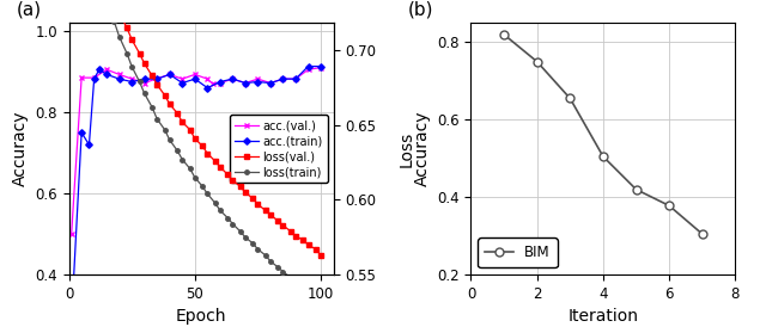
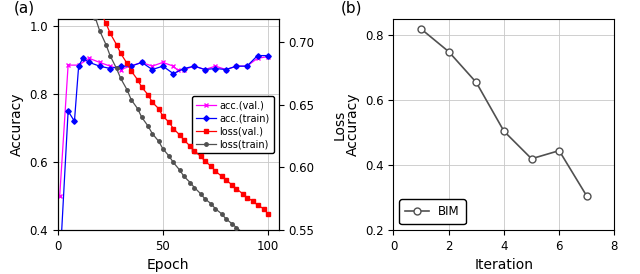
6: 0.378 -> 0.445
